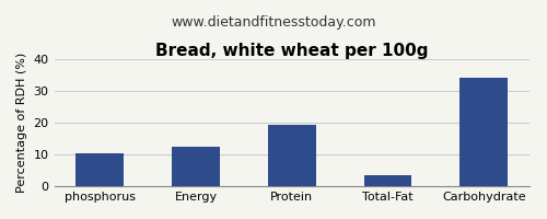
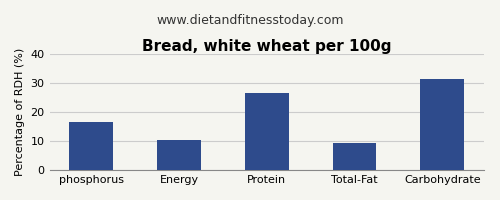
phosphorus: 10.3 -> 16.5
Energy: 12.3 -> 10.5
Protein: 19.3 -> 26.5
Total-Fat: 3.5 -> 9.5
Carbohydrate: 34.0 -> 31.5
